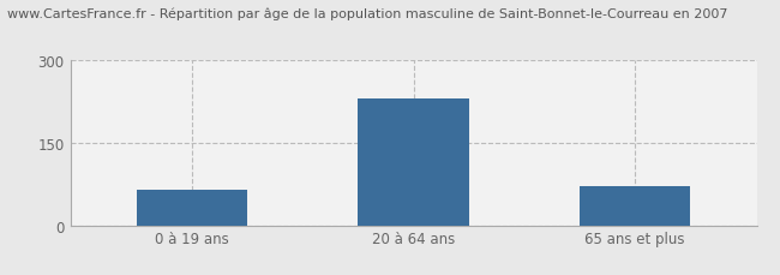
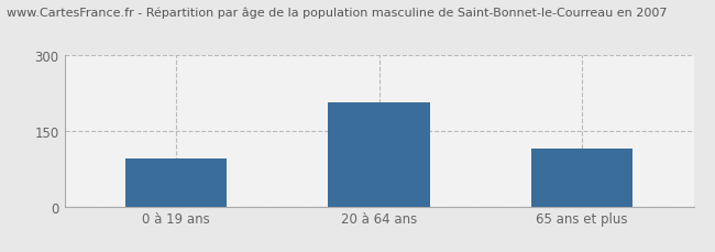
0 à 19 ans: 65 -> 95
20 à 64 ans: 230 -> 205
65 ans et plus: 70 -> 115
